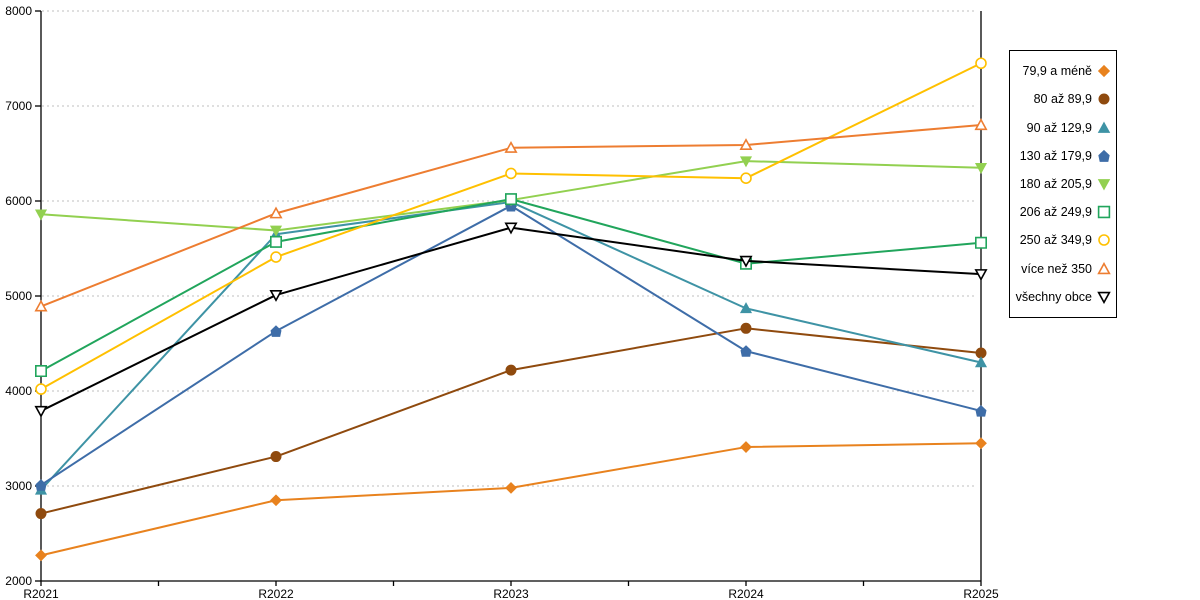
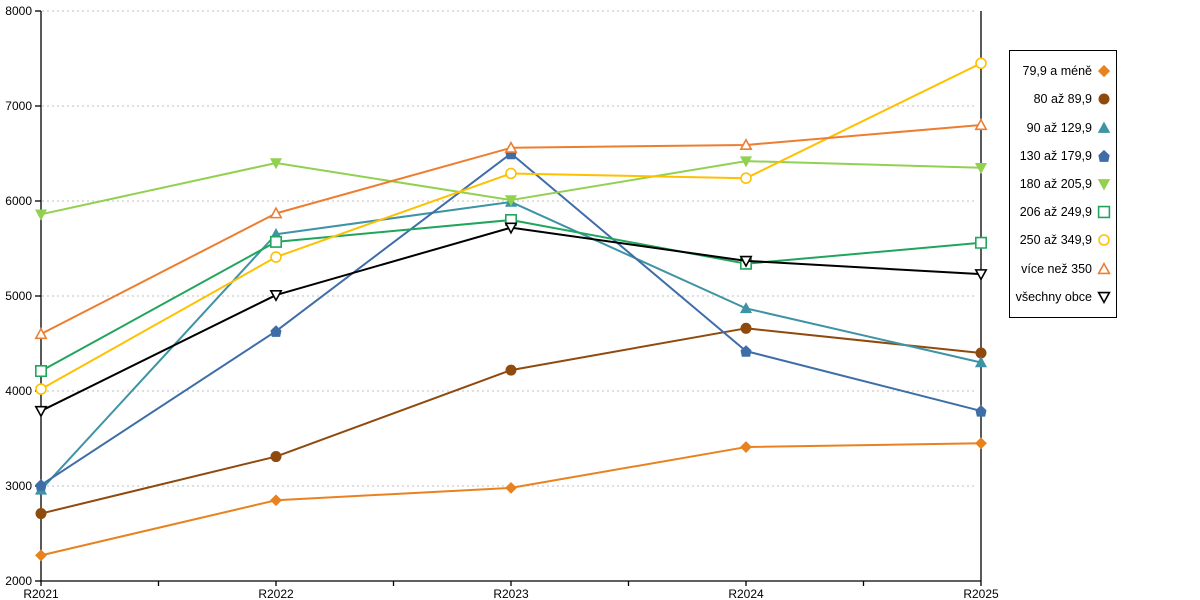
více než 350/R2021: 4900 -> 4600
180 až 205,9/R2022: 5700 -> 6400
130 až 179,9/R2023: 6000 -> 6500
206 až 249,9/R2023: 6000 -> 5800
